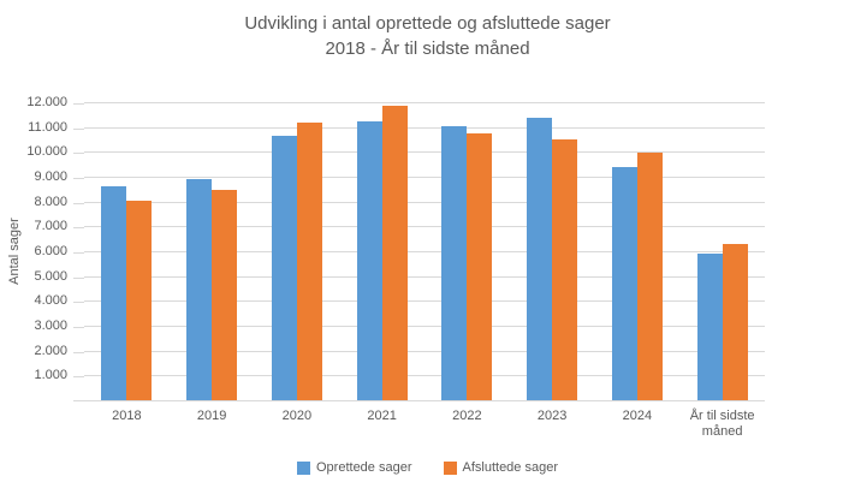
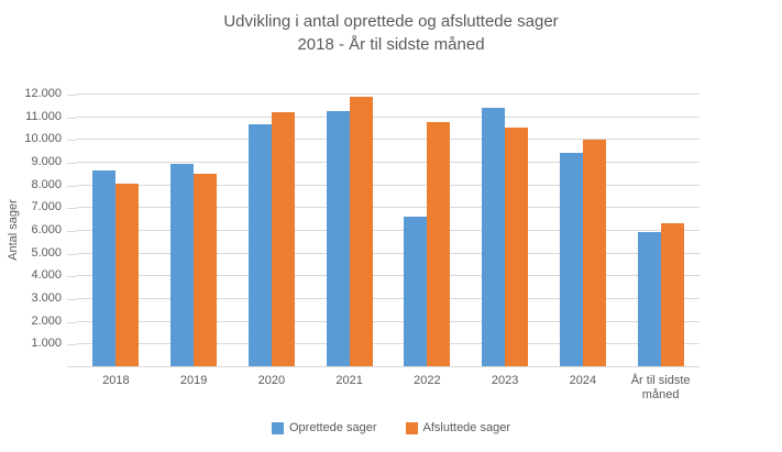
Oprettede sager/2022: 11000 -> 6600
